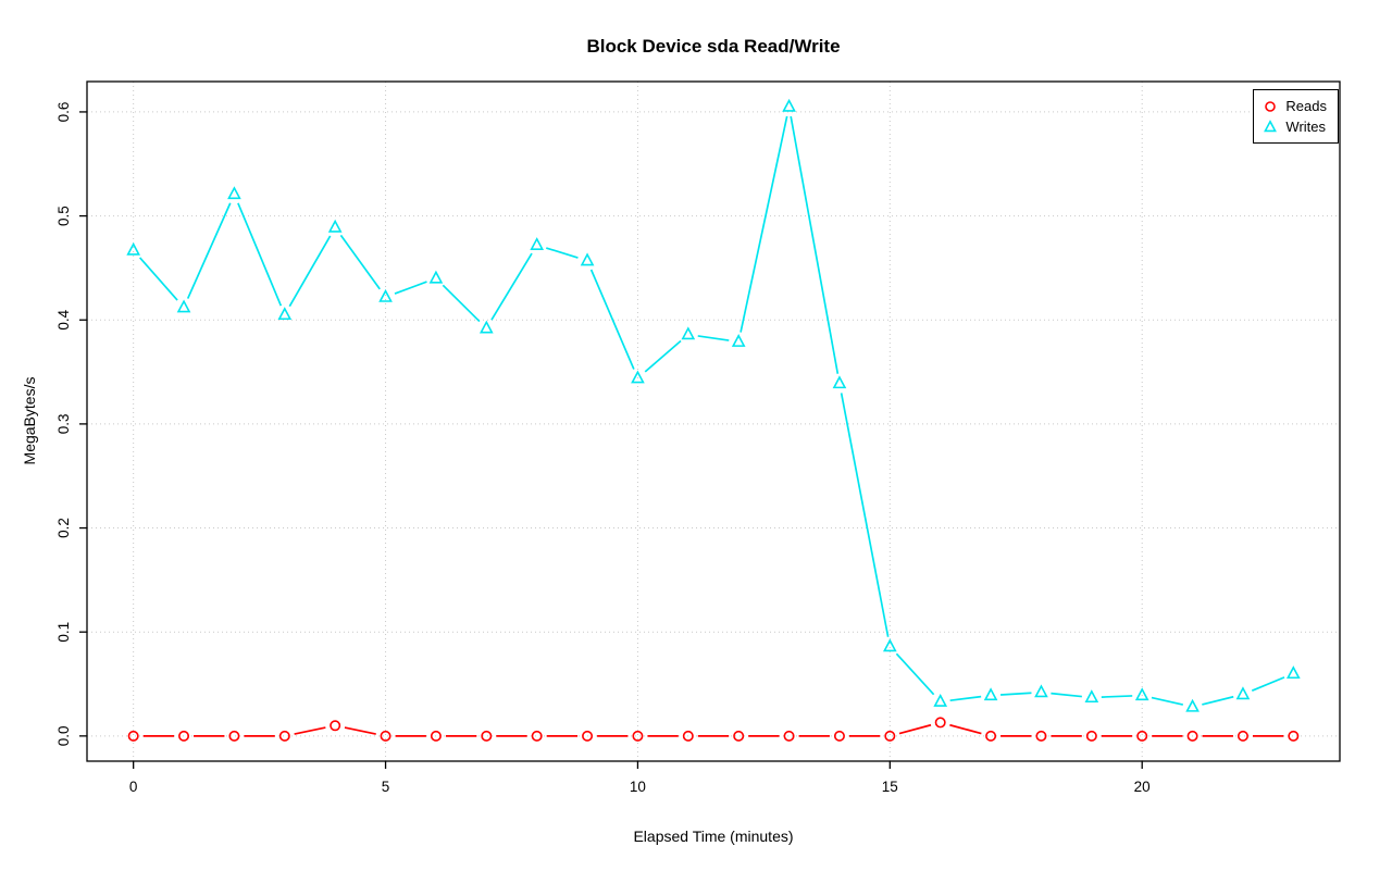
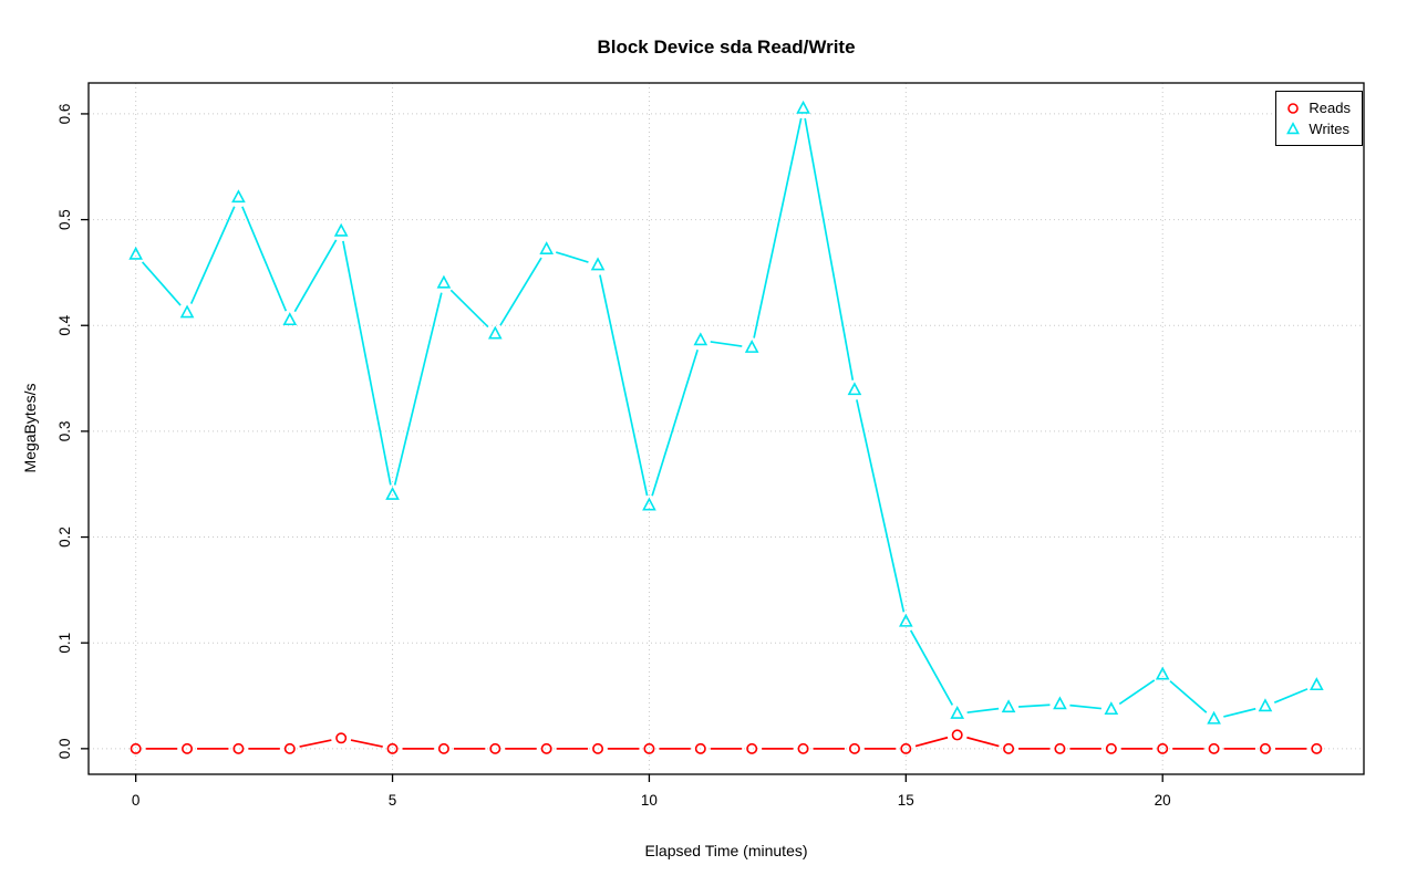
Writes/5: 0.42 -> 0.24
Writes/10: 0.34 -> 0.23
Writes/15: 0.09 -> 0.12
Writes/20: 0.04 -> 0.07
